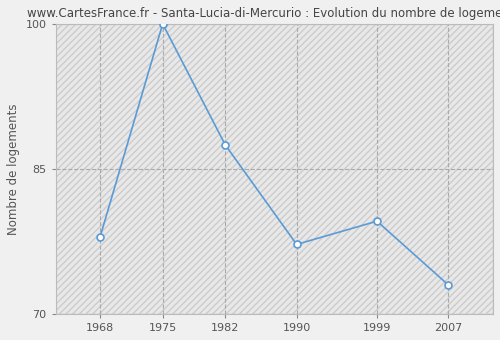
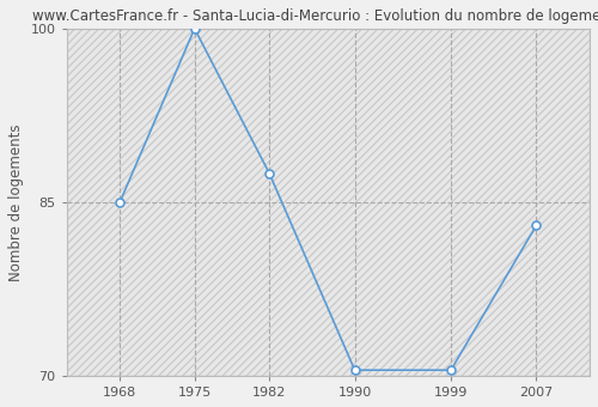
1968: 78.0 -> 85.0
1990: 77.2 -> 70.5
1999: 79.6 -> 70.5
2007: 73.0 -> 83.0
